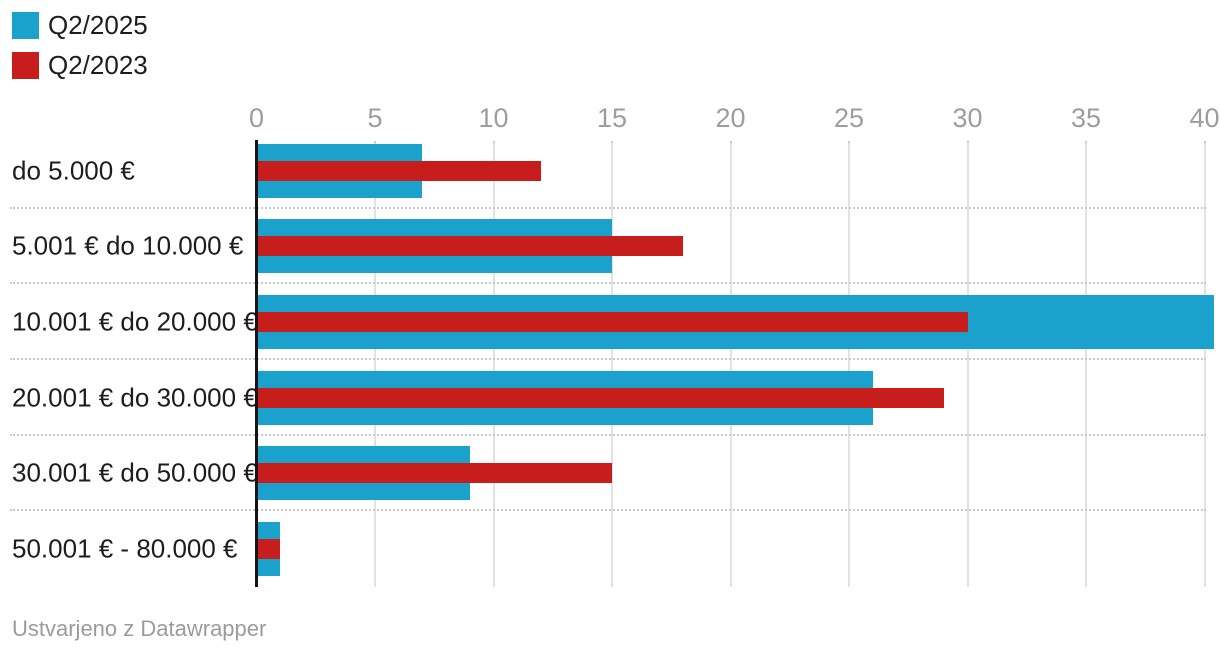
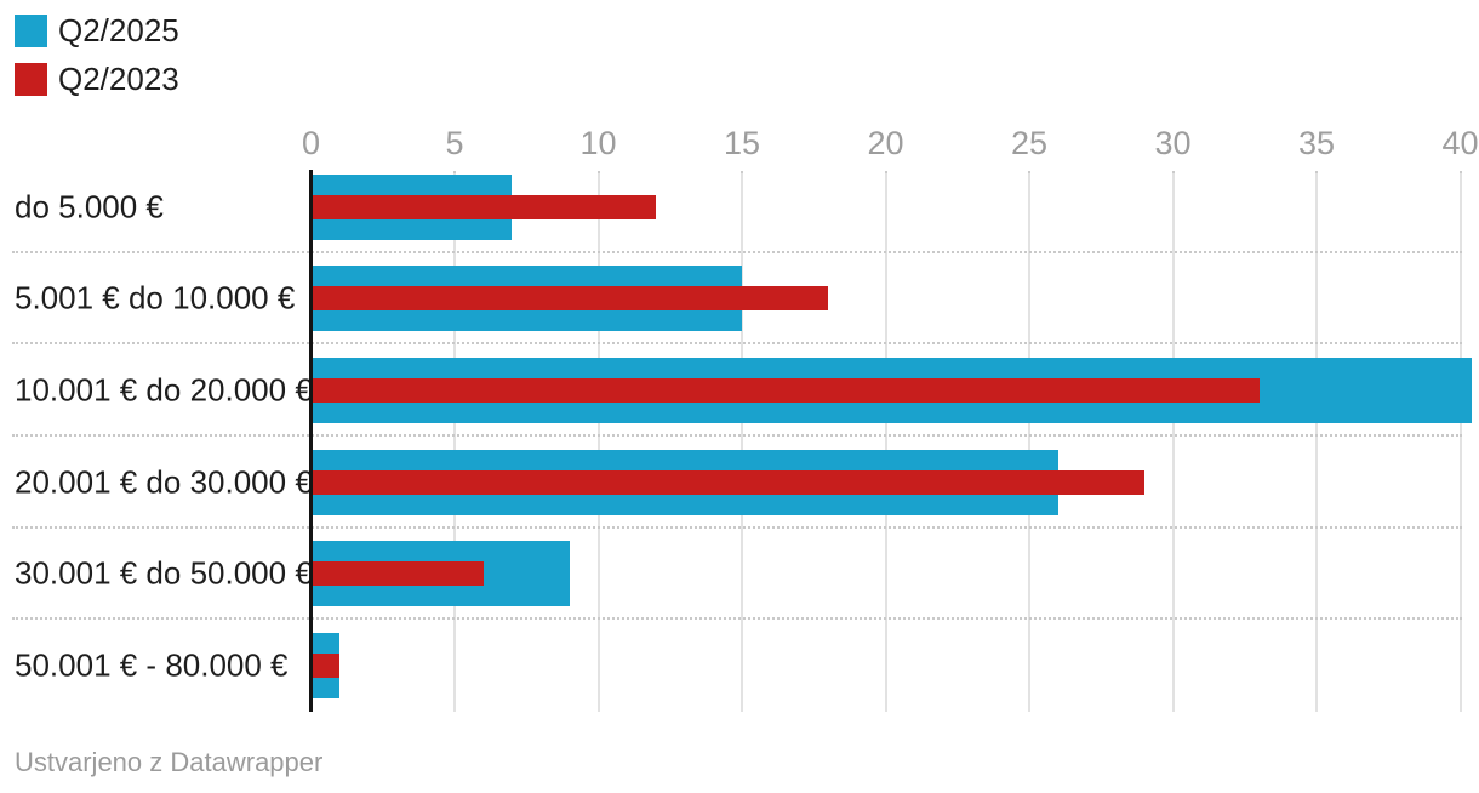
Q2/2023/10.001 € do 20.000 €: 30 -> 33
Q2/2023/30.001 € do 50.000 €: 15 -> 6
